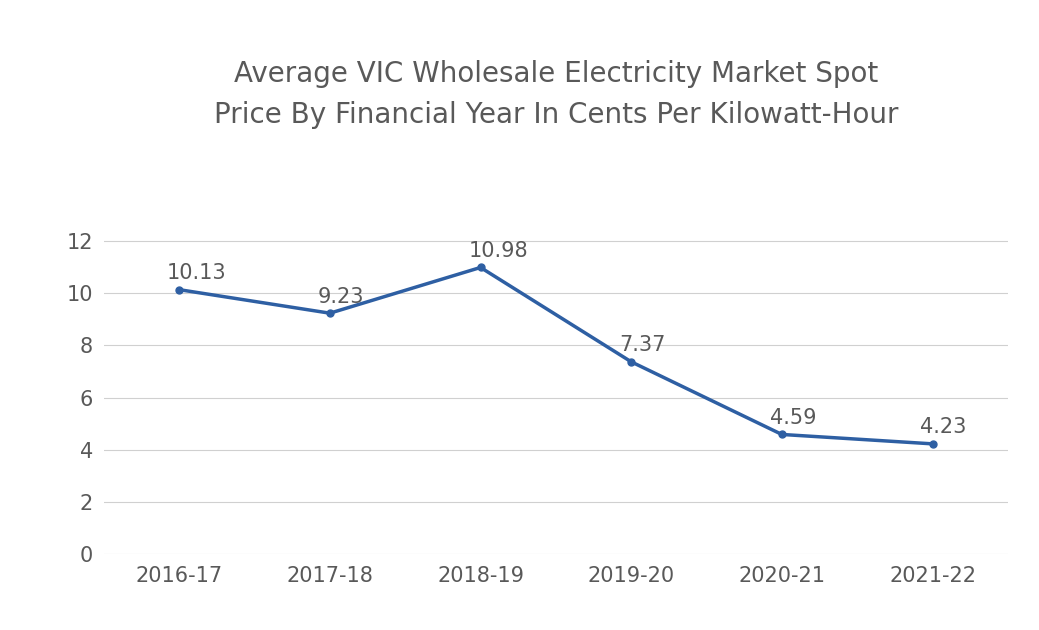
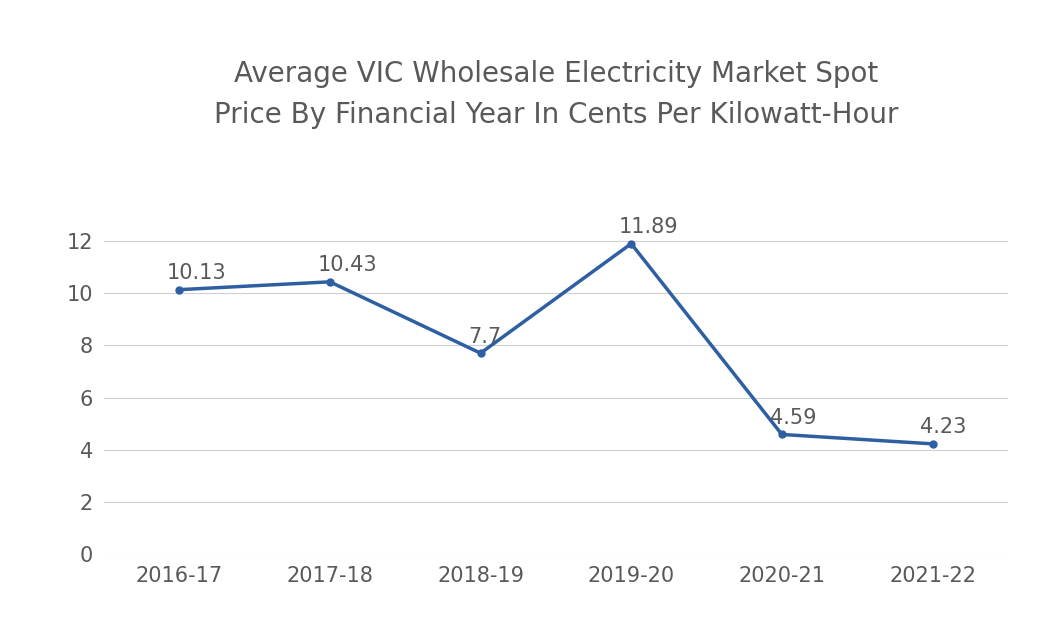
2017-18: 9.23 -> 10.43
2018-19: 10.98 -> 7.7
2019-20: 7.37 -> 11.89
